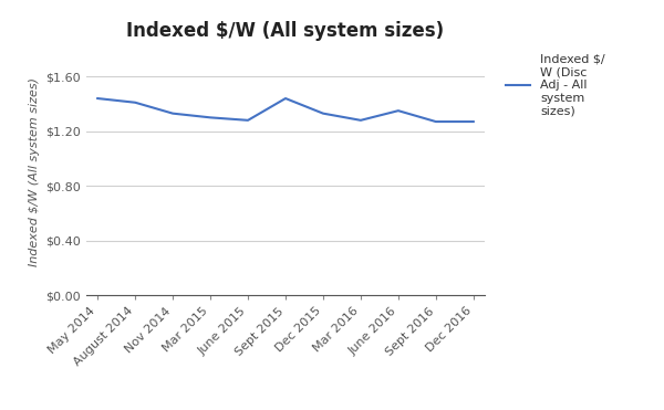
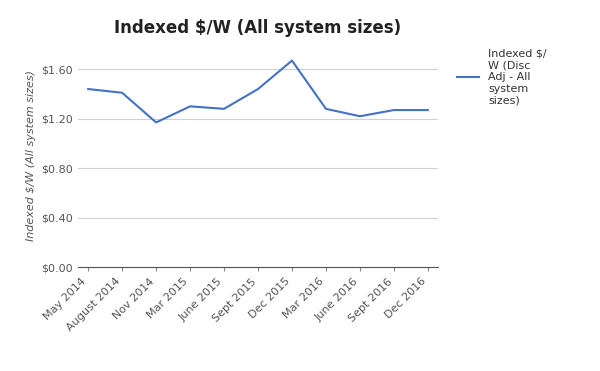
Nov 2014: $1.33 -> $1.17
Dec 2015: $1.33 -> $1.67
June 2016: $1.35 -> $1.22
